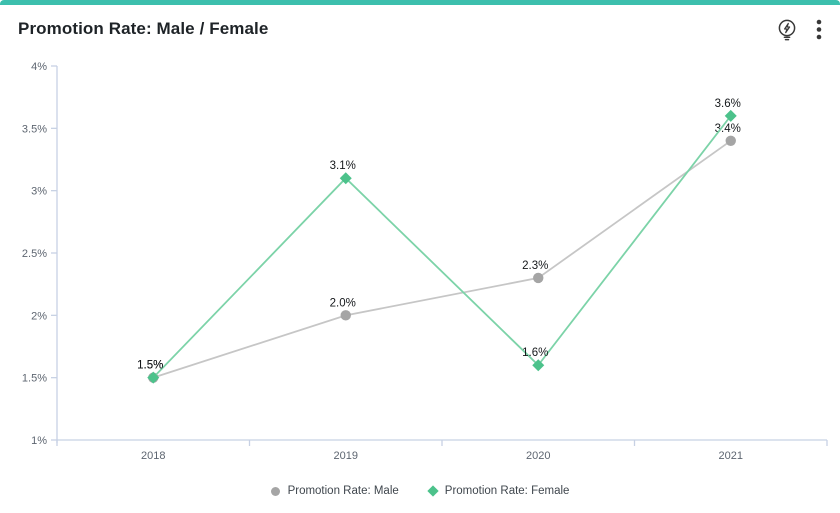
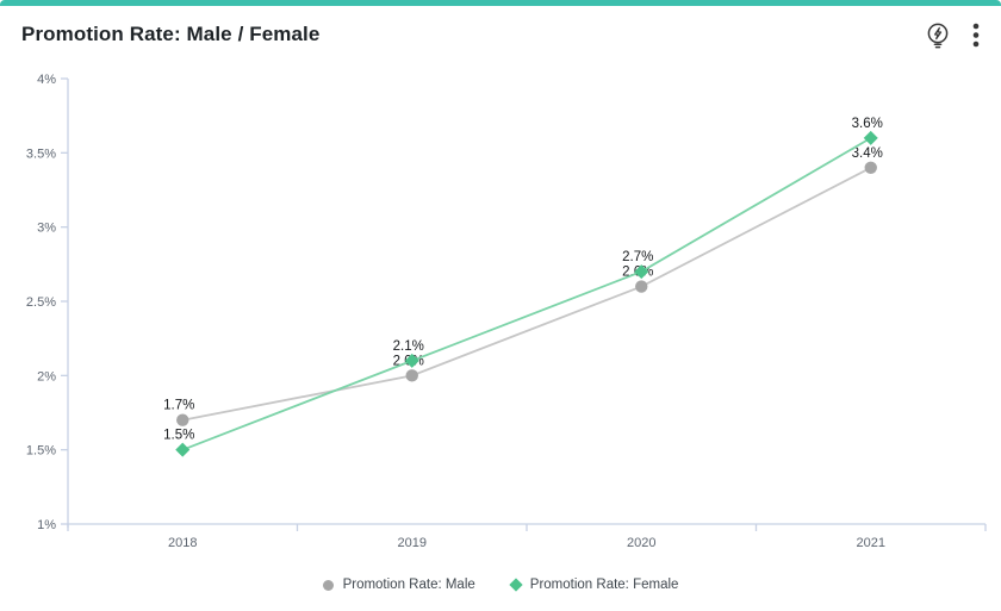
Promotion Rate: Male/2018: 1.5% -> 1.7%
Promotion Rate: Female/2019: 3.1% -> 2.1%
Promotion Rate: Male/2020: 2.3% -> 2.6%
Promotion Rate: Female/2020: 1.6% -> 2.7%
